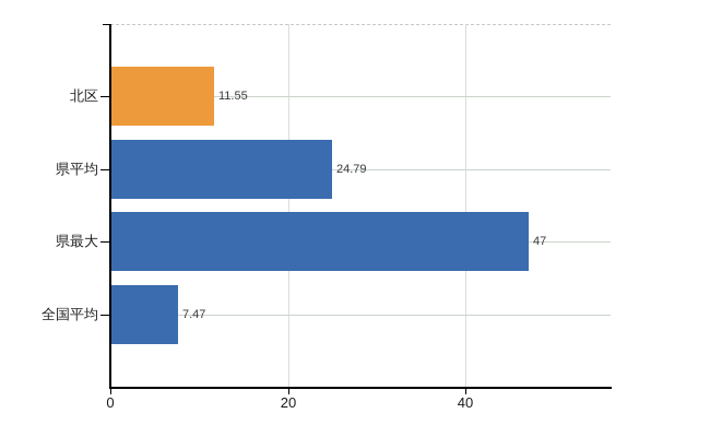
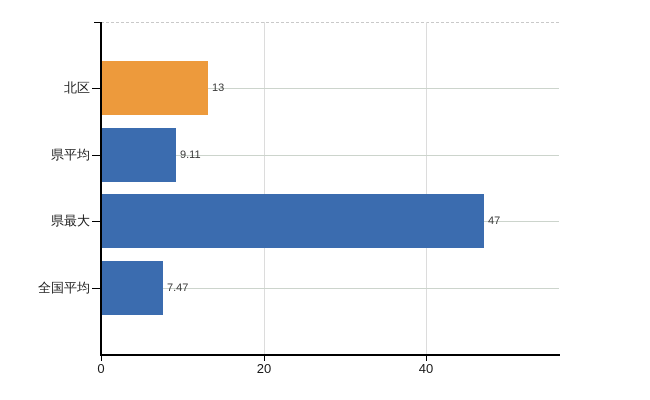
北区: 11.55 -> 13
県平均: 24.79 -> 9.11
